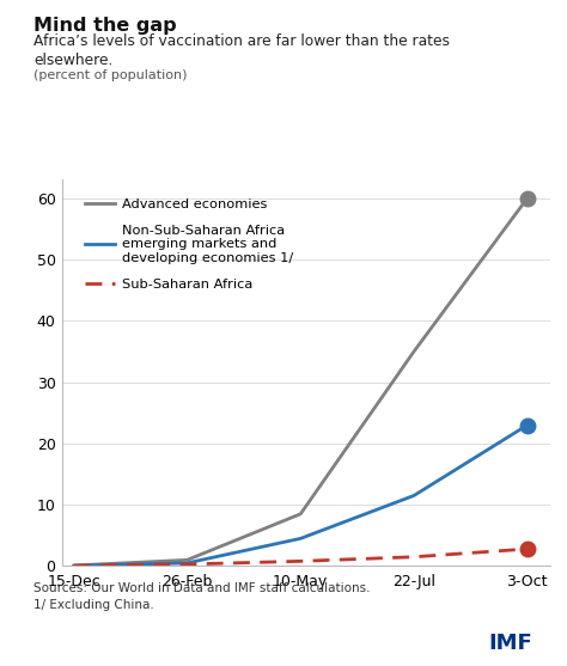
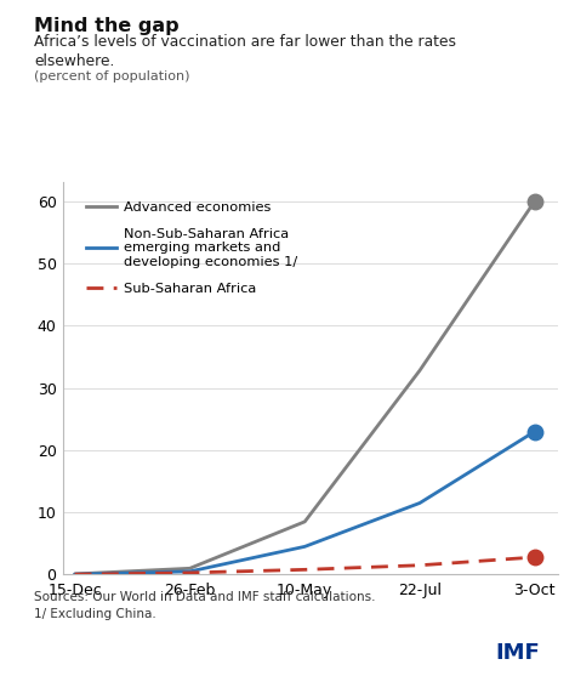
Advanced economies/22-Jul: 35.0 -> 32.8
